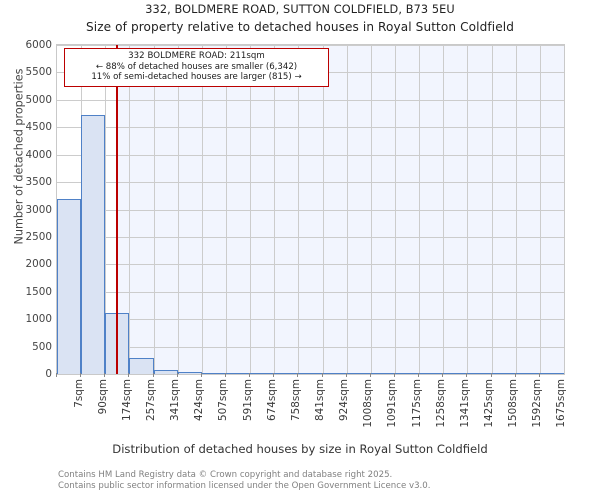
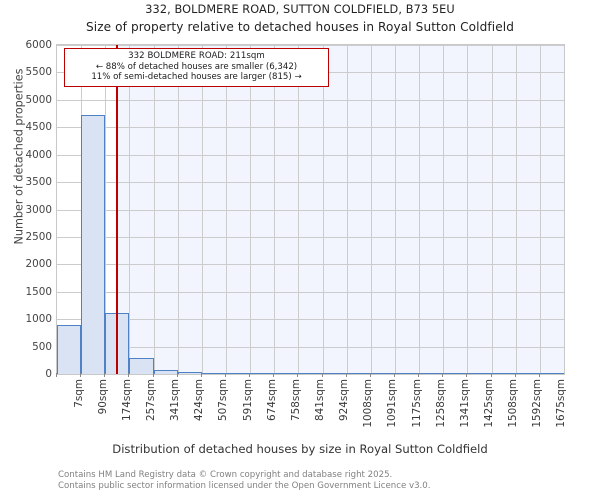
7sqm: 3200 -> 900
